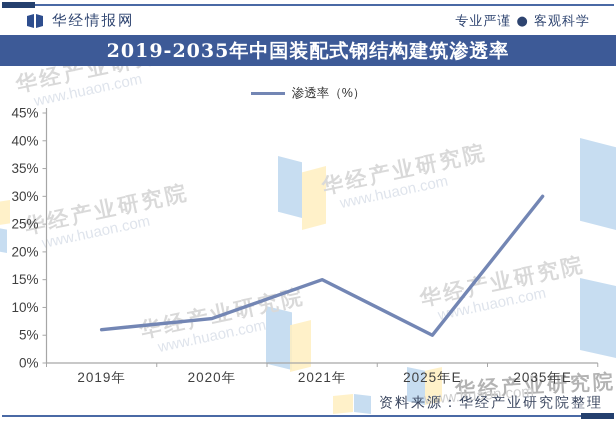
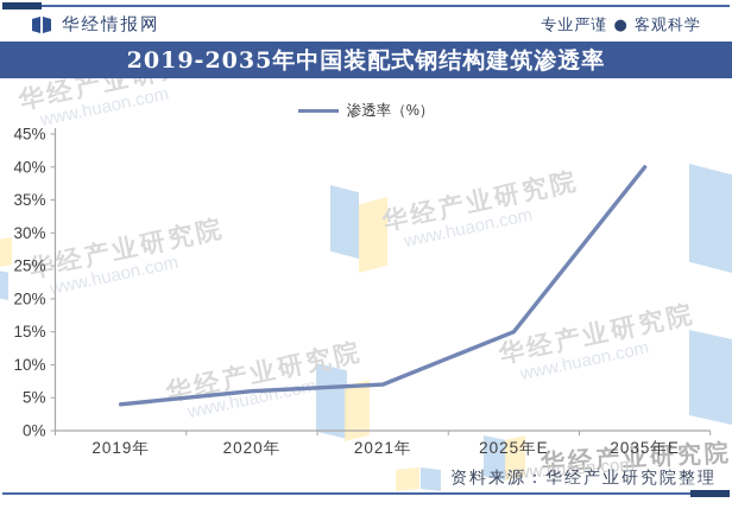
2019年: 6% -> 4%
2020年: 8% -> 6%
2021年: 15% -> 7%
2025年E: 5% -> 15%
2035年E: 30% -> 40%
